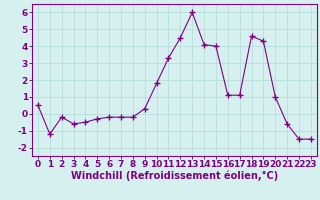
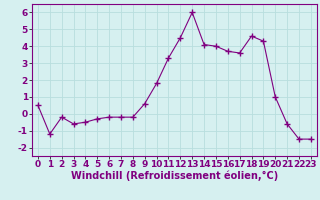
9: 0.3 -> 0.6
16: 1.1 -> 3.7
17: 1.1 -> 3.6
